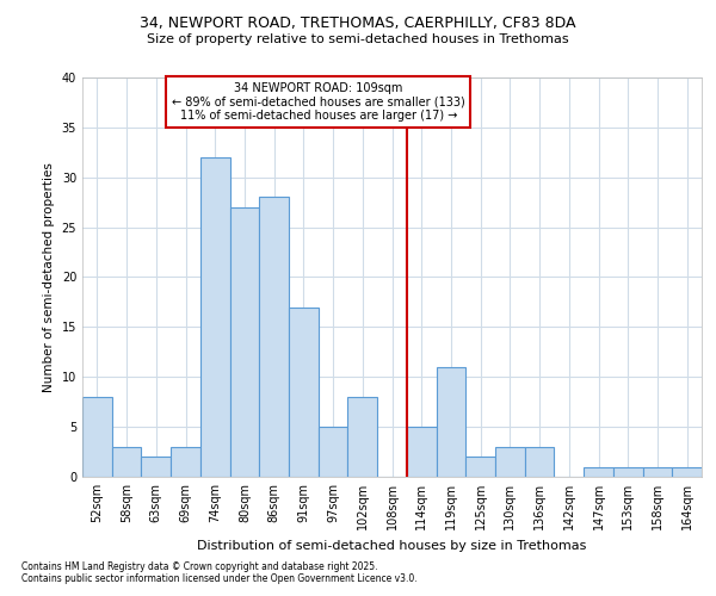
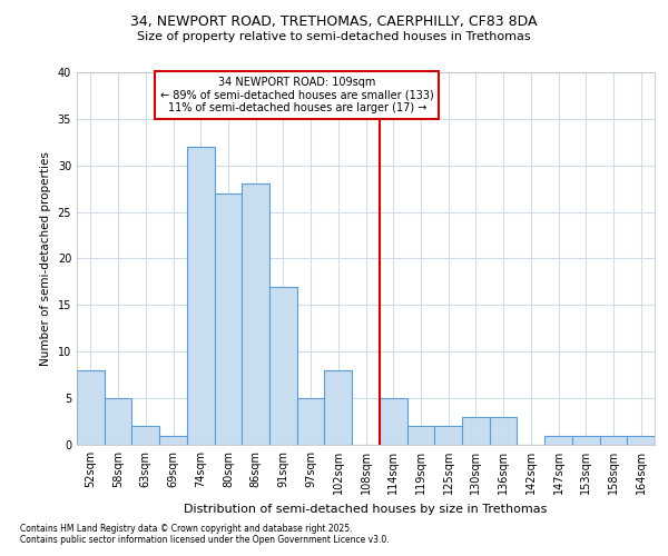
58sqm: 3 -> 5
69sqm: 3 -> 1
119sqm: 11 -> 2
